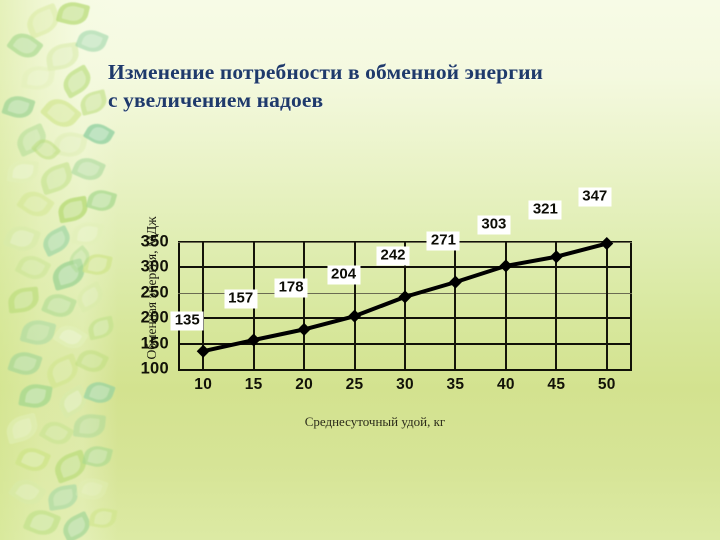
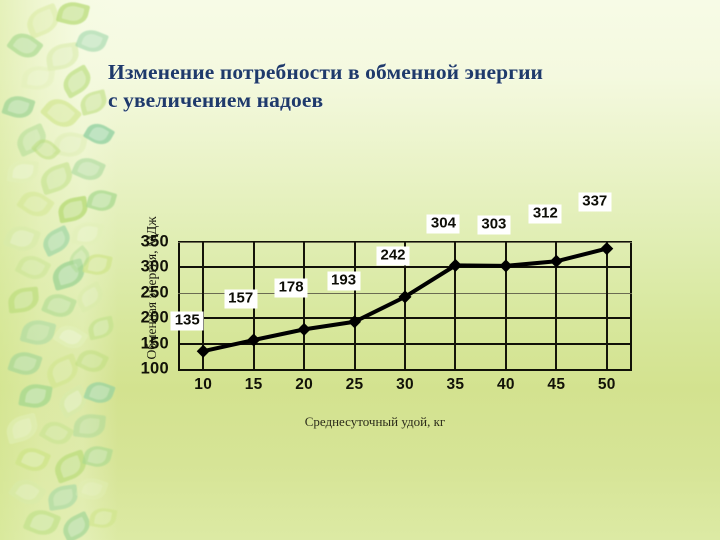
25: 204 -> 193
35: 271 -> 304
45: 321 -> 312
50: 347 -> 337
